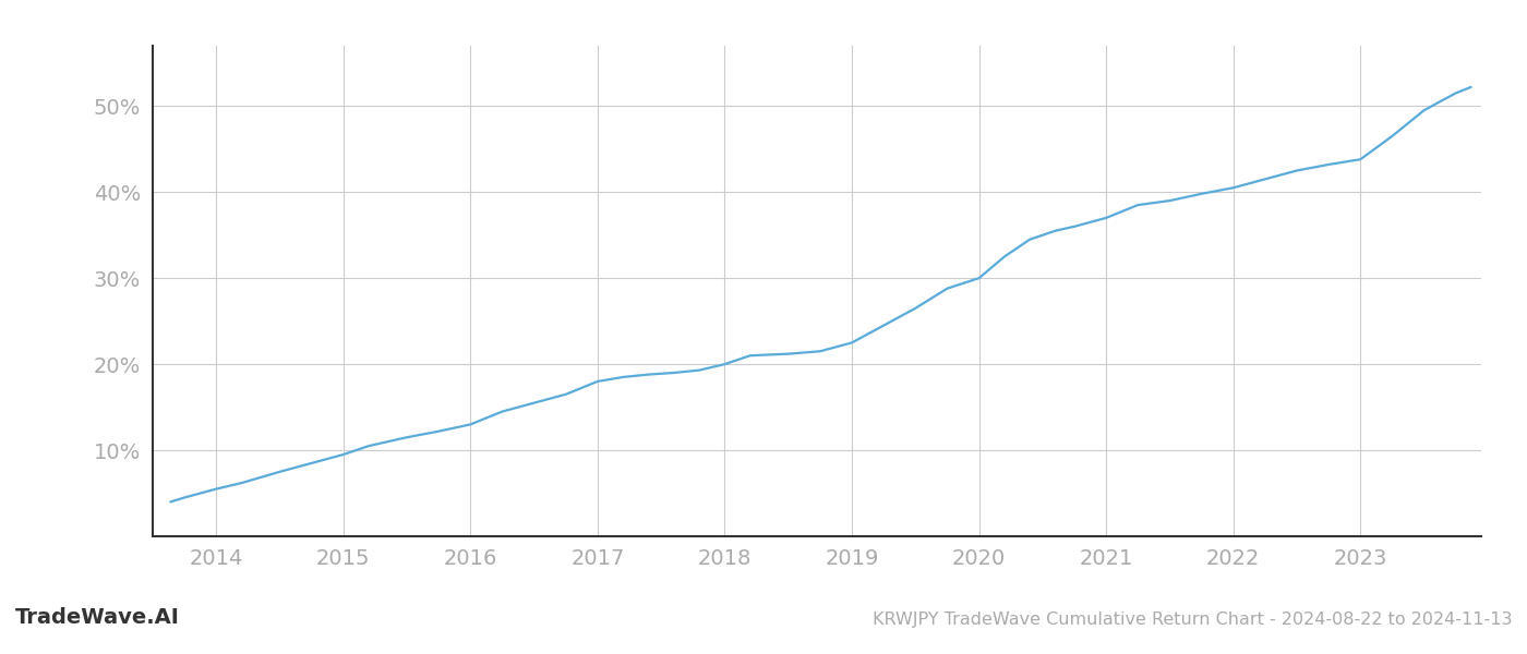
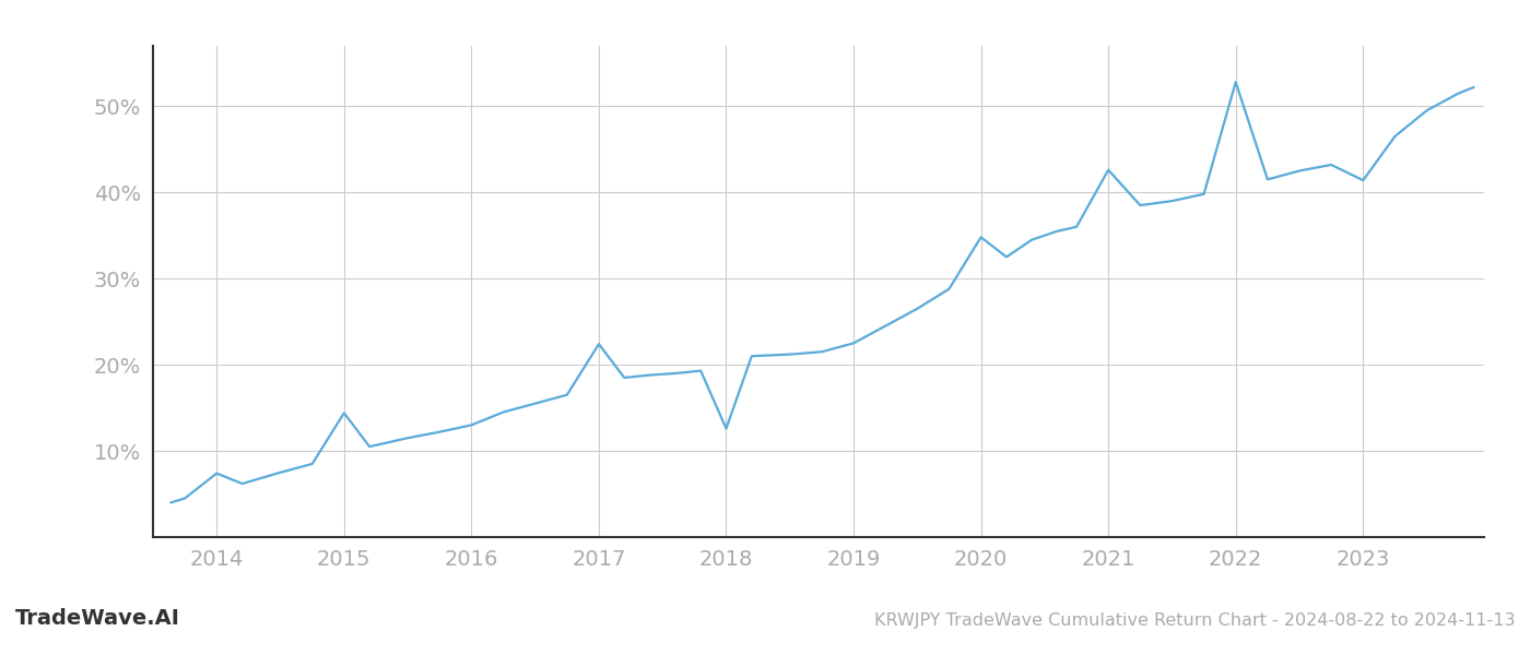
2014: 5.5% -> 7.4%
2015: 9.5% -> 14.4%
2017: 18.0% -> 22.4%
2018: 20.0% -> 12.6%
2020: 30.0% -> 34.8%
2021: 37.0% -> 42.6%
2022: 40.5% -> 52.8%
2023: 43.8% -> 41.4%
